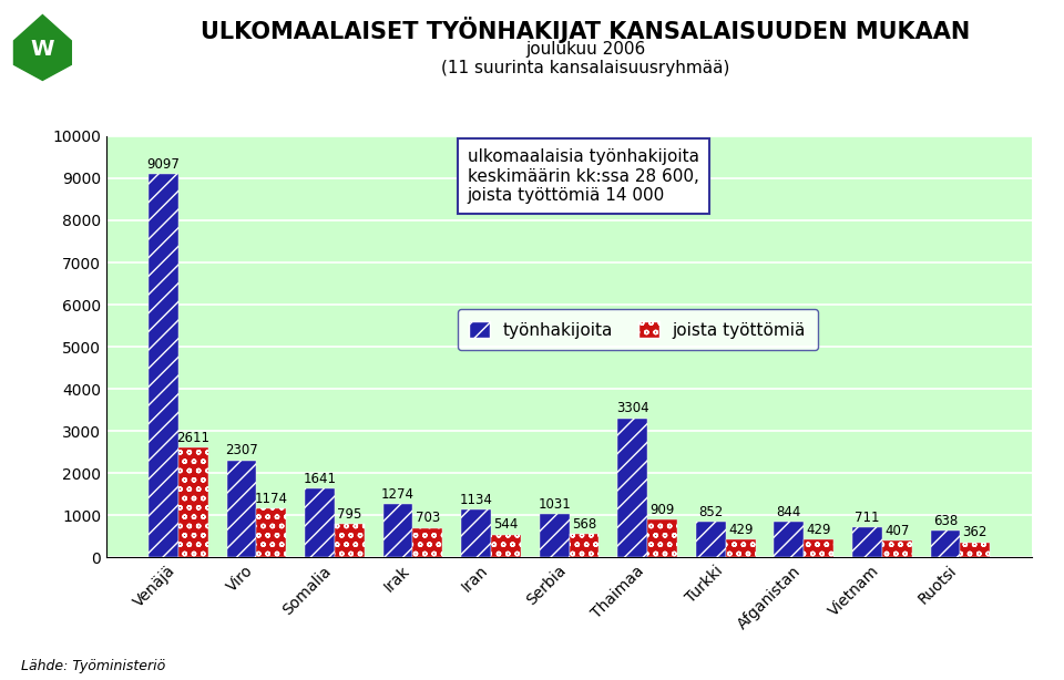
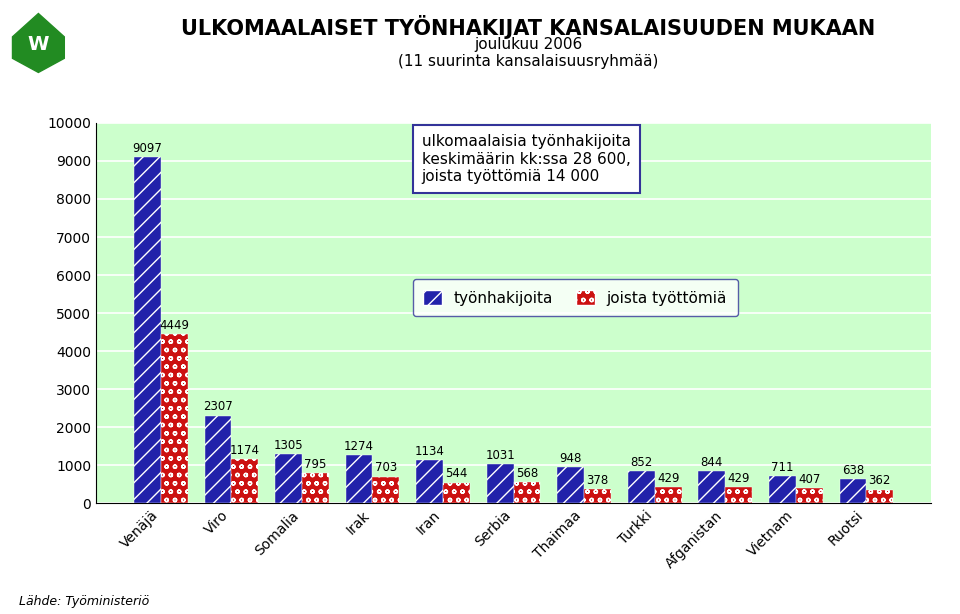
joista työttömiä/Venäjä: 2611 -> 4449
työnhakijoita/Somalia: 1641 -> 1305
työnhakijoita/Thaimaa: 3304 -> 948
joista työttömiä/Thaimaa: 909 -> 378
